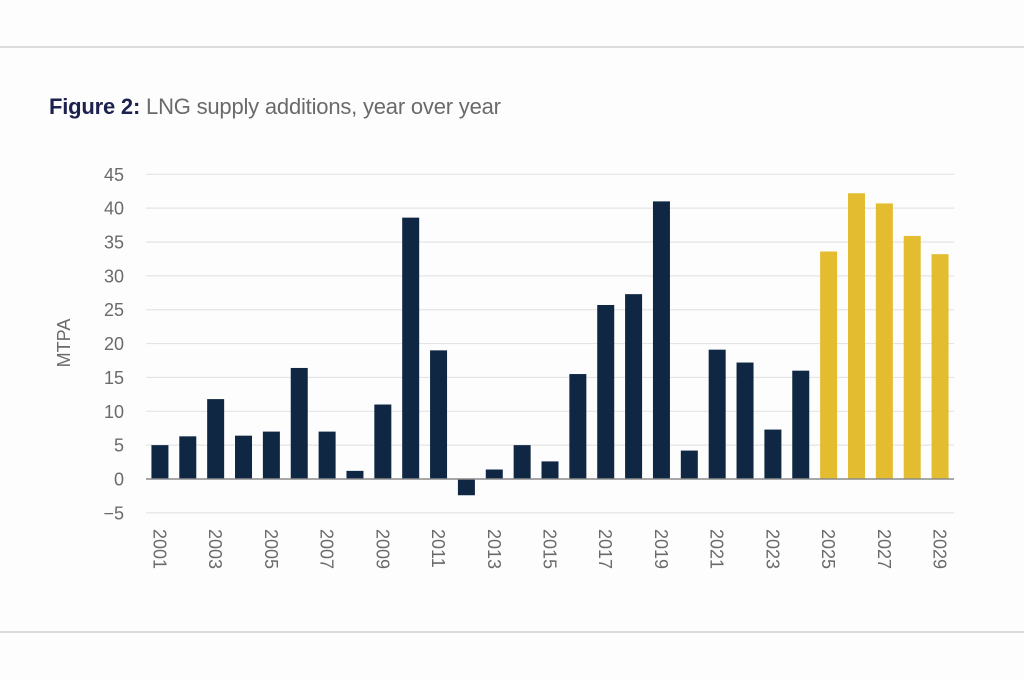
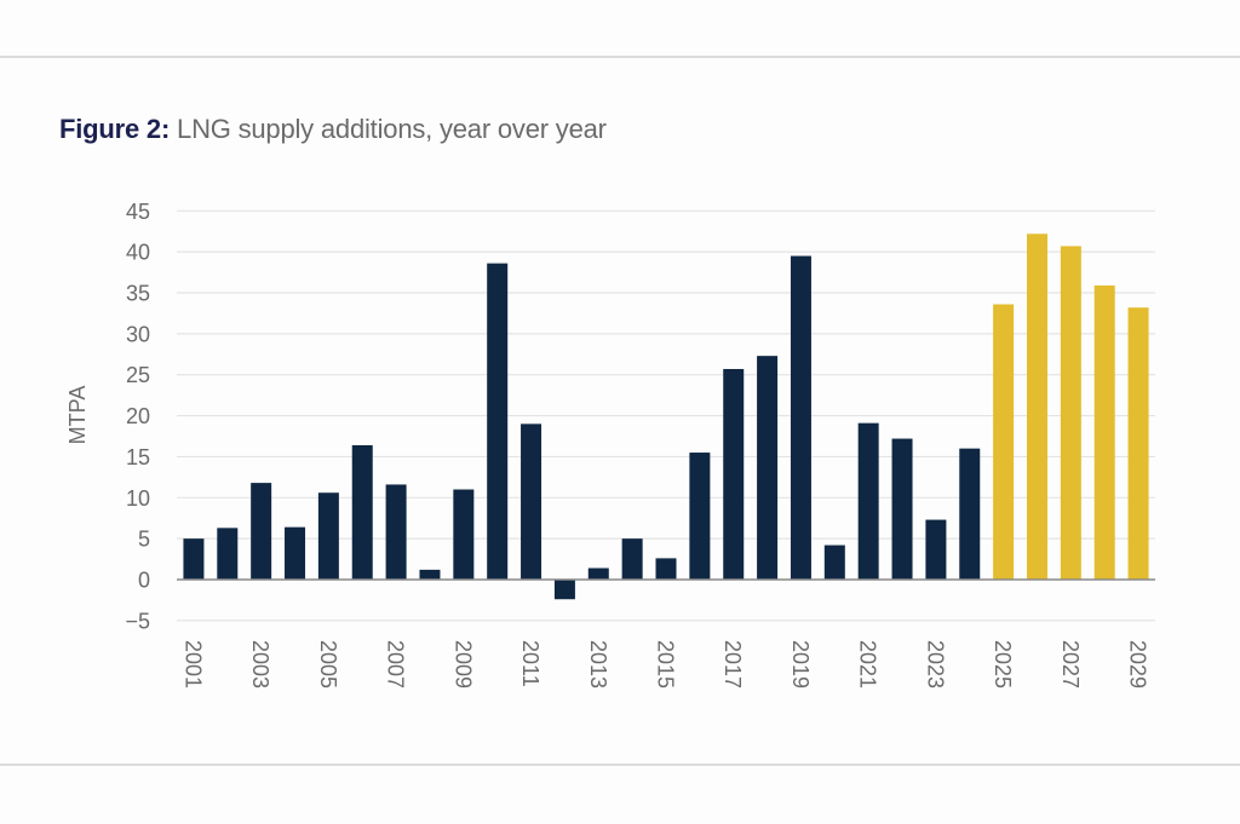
2005: 7 -> 11
2007: 7 -> 12
2019: 41 -> 40
